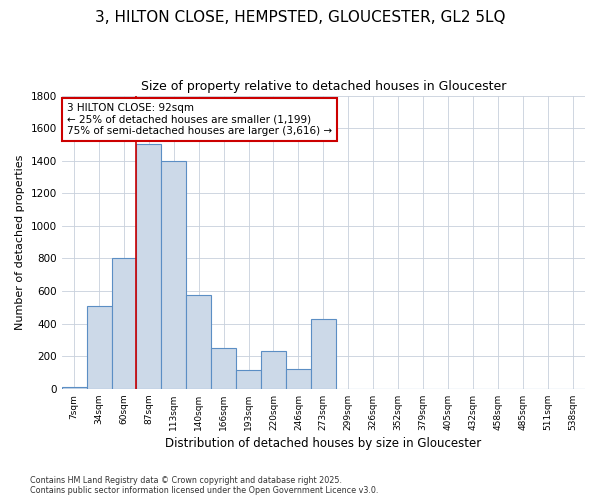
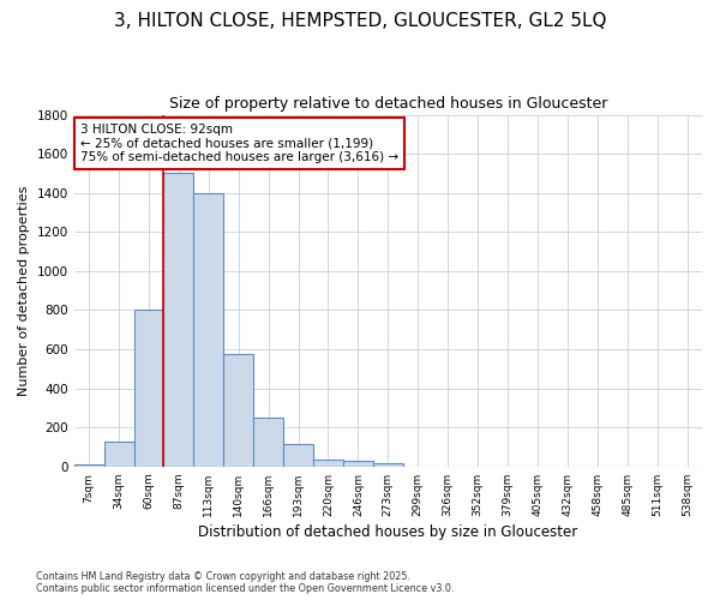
34sqm: 510 -> 130
220sqm: 230 -> 40
246sqm: 120 -> 30
273sqm: 430 -> 20
